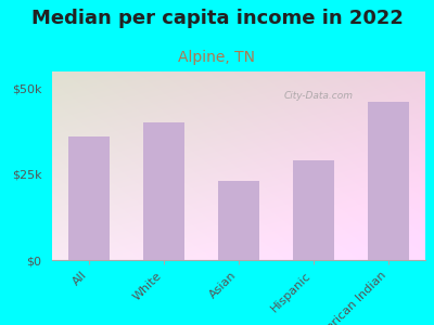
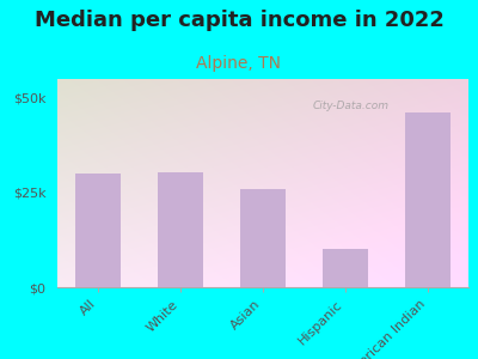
All: $36.0k -> $30.0k
White: $40.0k -> $30.5k
Asian: $23.0k -> $26.0k
Hispanic: $29.0k -> $10.0k
